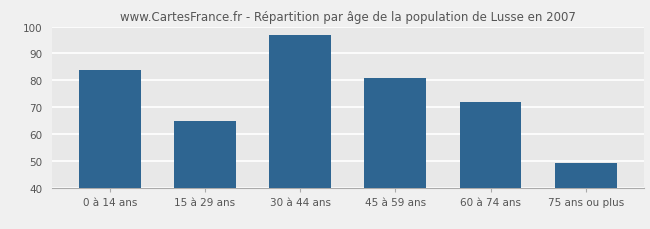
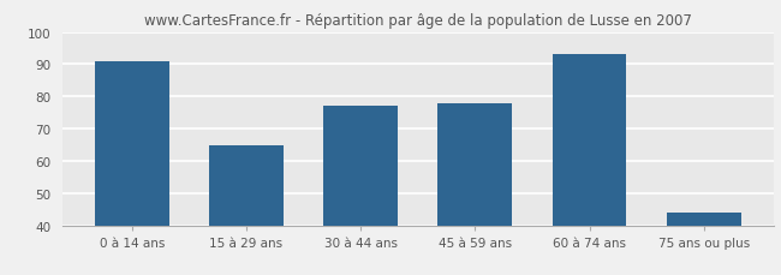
0 à 14 ans: 84 -> 91
30 à 44 ans: 97 -> 77
45 à 59 ans: 81 -> 78
60 à 74 ans: 72 -> 93
75 ans ou plus: 49 -> 44
